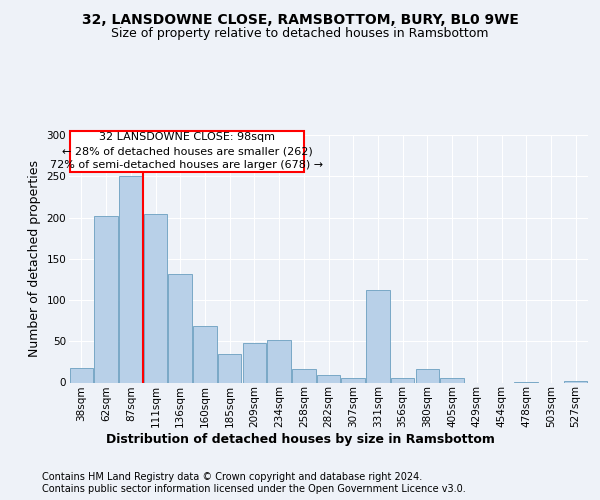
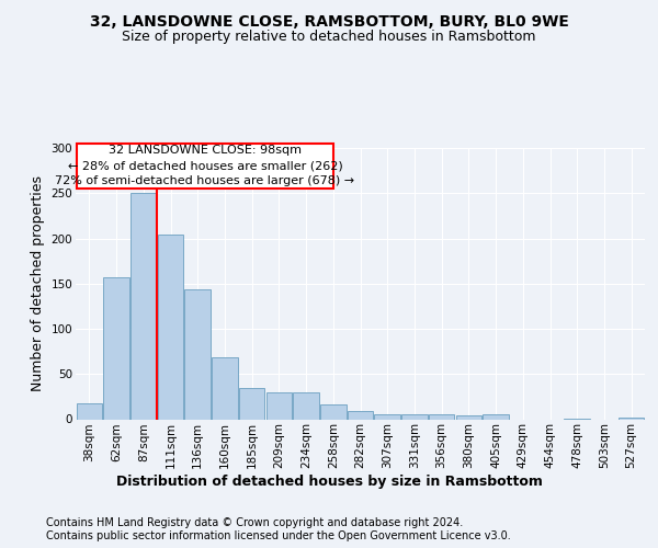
62sqm: 202 -> 157
136sqm: 132 -> 144
209sqm: 48 -> 30
234sqm: 52 -> 30
331sqm: 112 -> 6
380sqm: 16 -> 4
